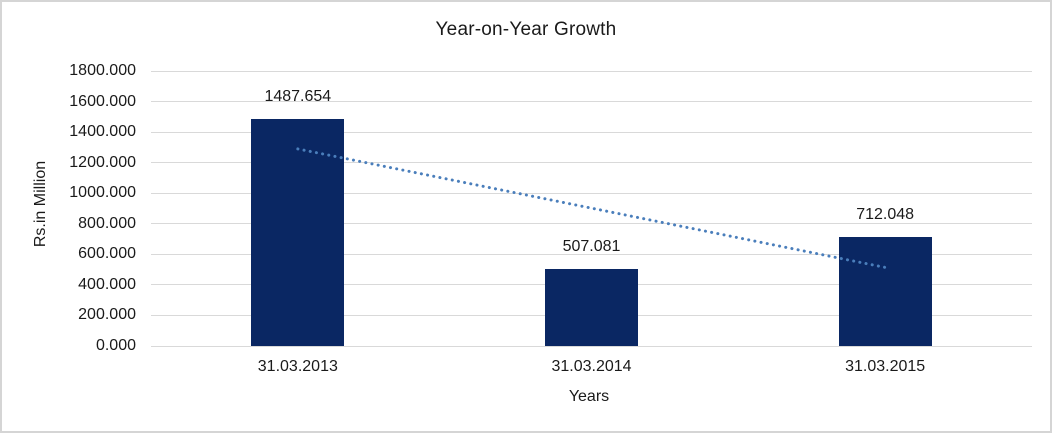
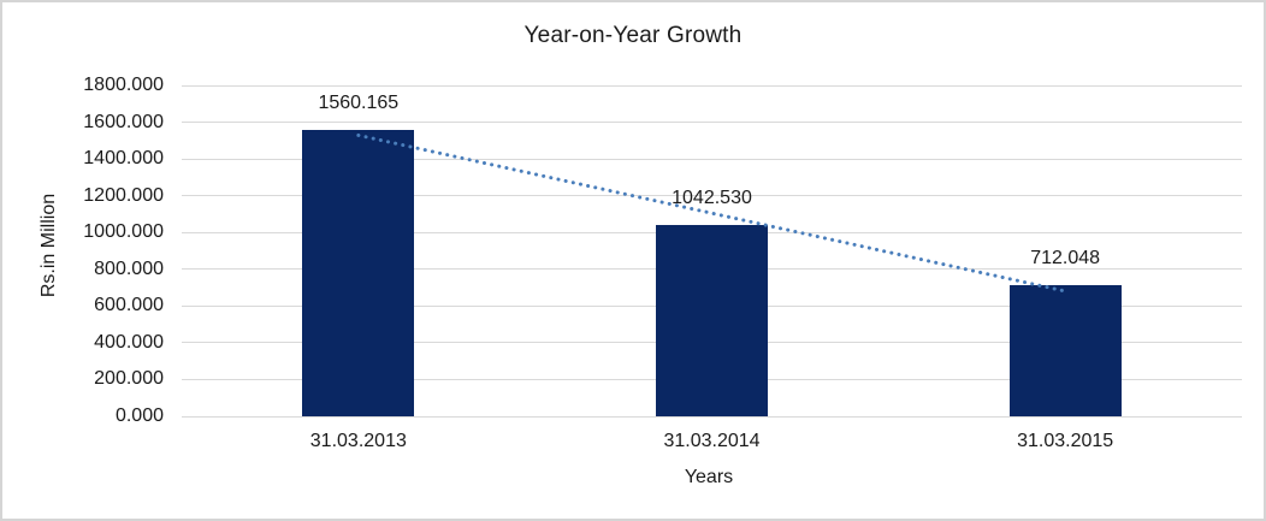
31.03.2013: 1487.654 -> 1560.165
31.03.2014: 507.081 -> 1042.530
